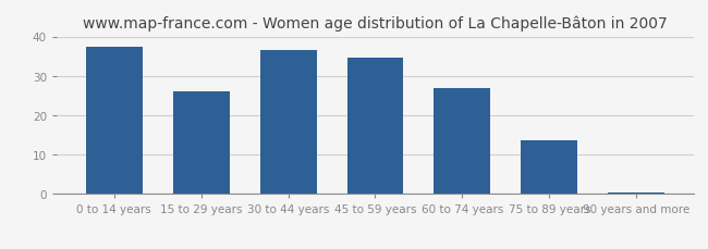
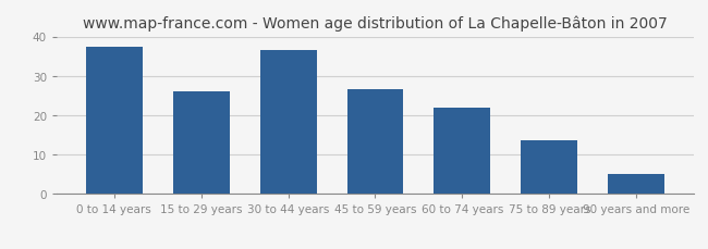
45 to 59 years: 34.5 -> 26.5
60 to 74 years: 27.0 -> 22.0
90 years and more: 0.5 -> 5.0
